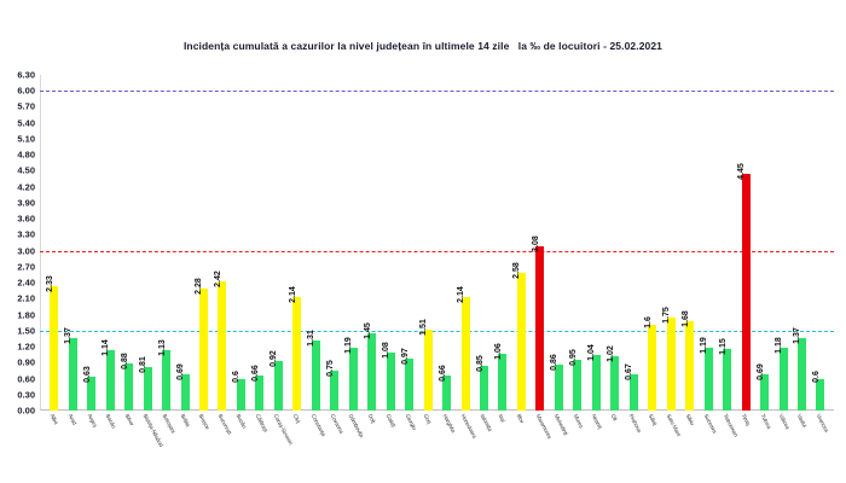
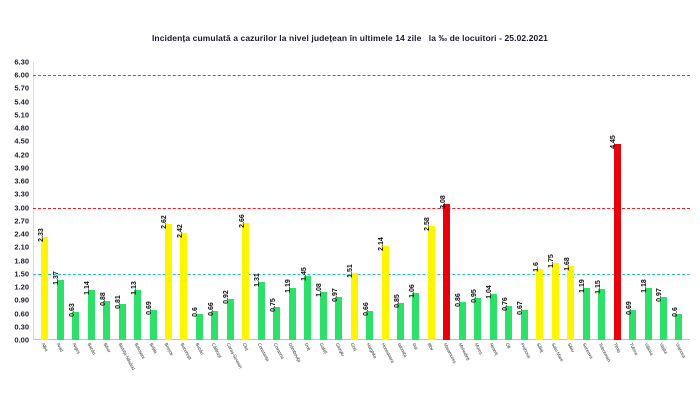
Brașov: 2.28 -> 2.62
Cluj: 2.14 -> 2.66
Olt: 1.02 -> 0.76
Vaslui: 1.37 -> 0.97
